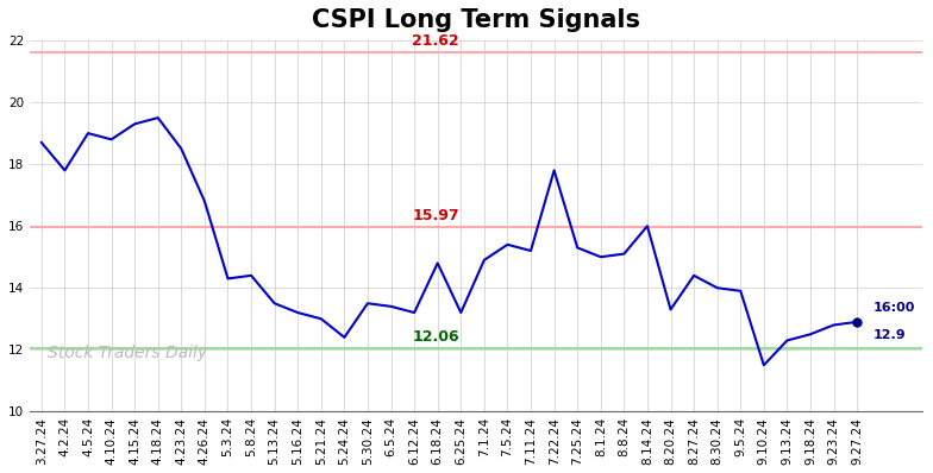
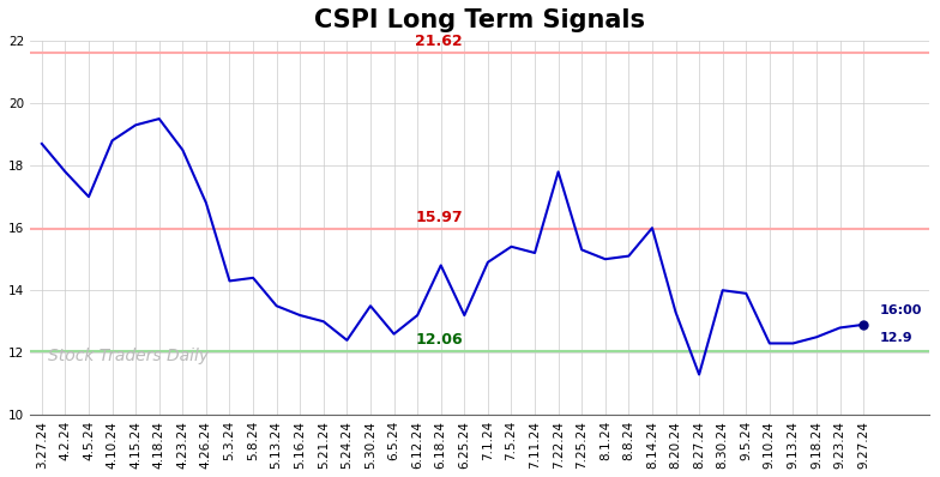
4.5.24: 19.0 -> 17.0
6.5.24: 13.4 -> 12.6
8.27.24: 14.4 -> 11.3
9.10.24: 11.5 -> 12.3
